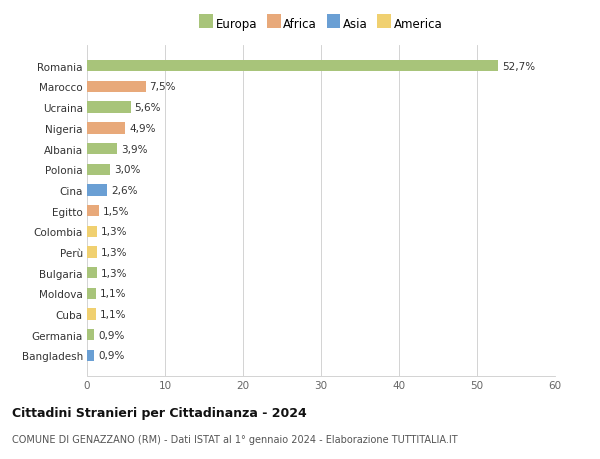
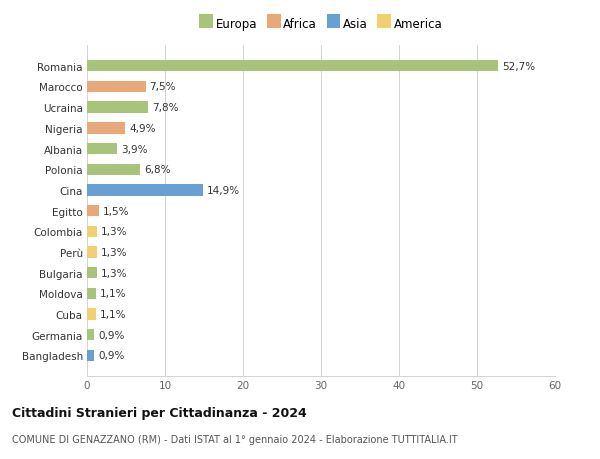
Ucraina: 5,6% -> 7,8%
Polonia: 3,0% -> 6,8%
Cina: 2,6% -> 14,9%
